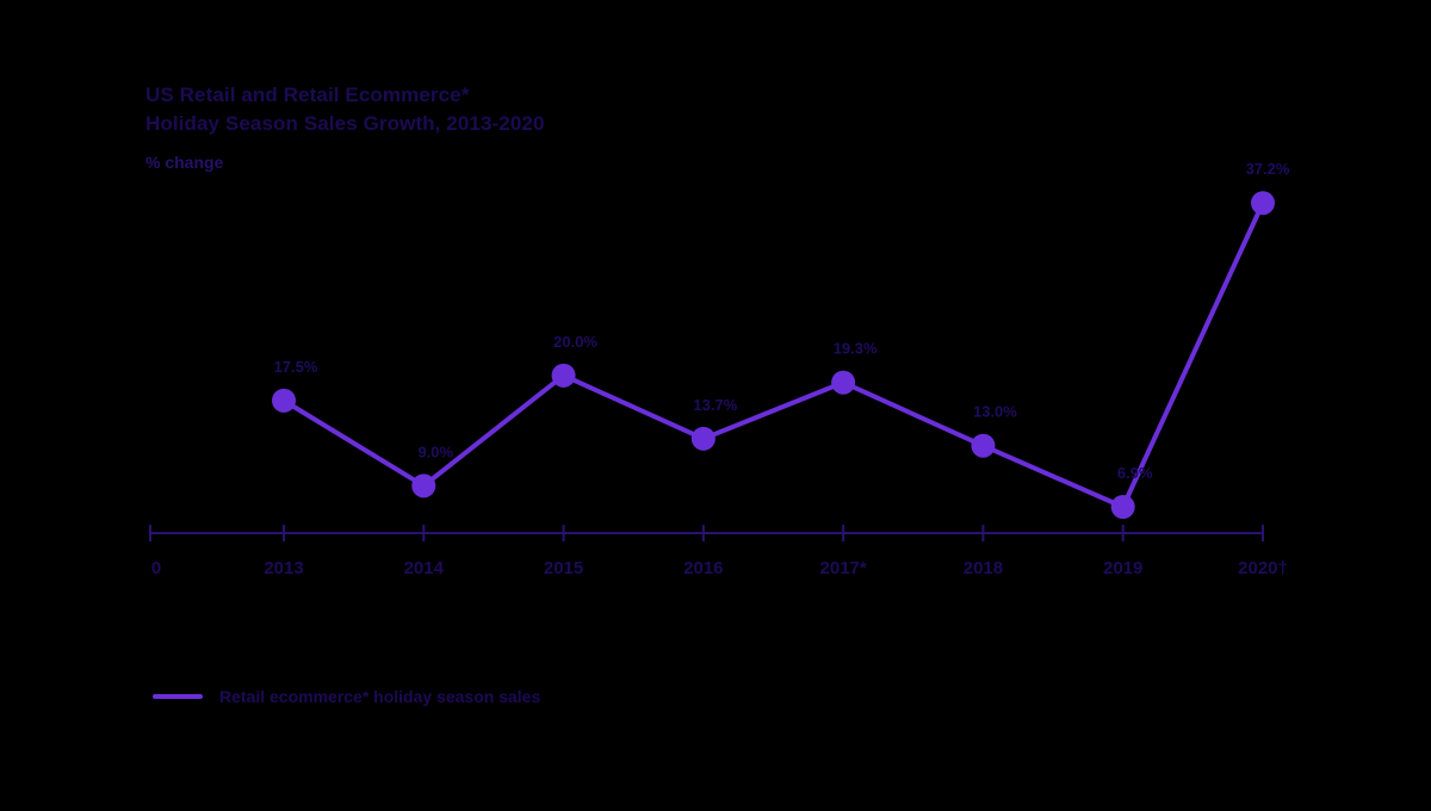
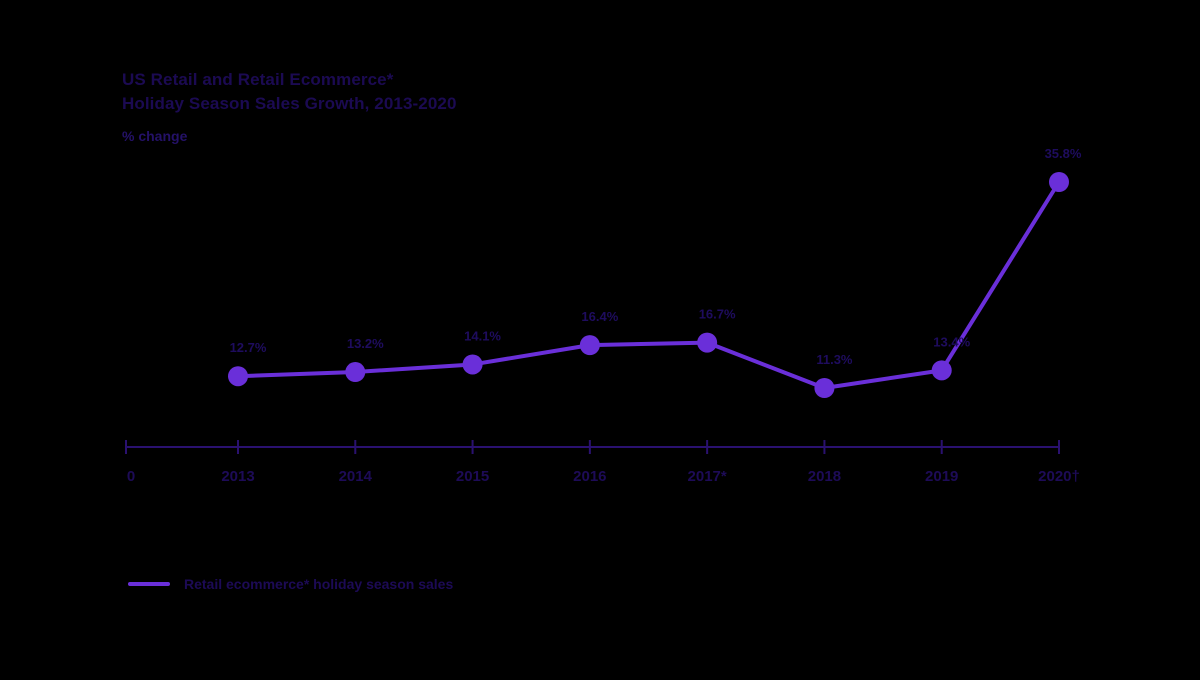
2013: 17.5% -> 12.7%
2014: 9.0% -> 13.2%
2015: 20.0% -> 14.1%
2016: 13.7% -> 16.4%
2017*: 19.3% -> 16.7%
2018: 13.0% -> 11.3%
2019: 6.9% -> 13.4%
2020†: 37.2% -> 35.8%
